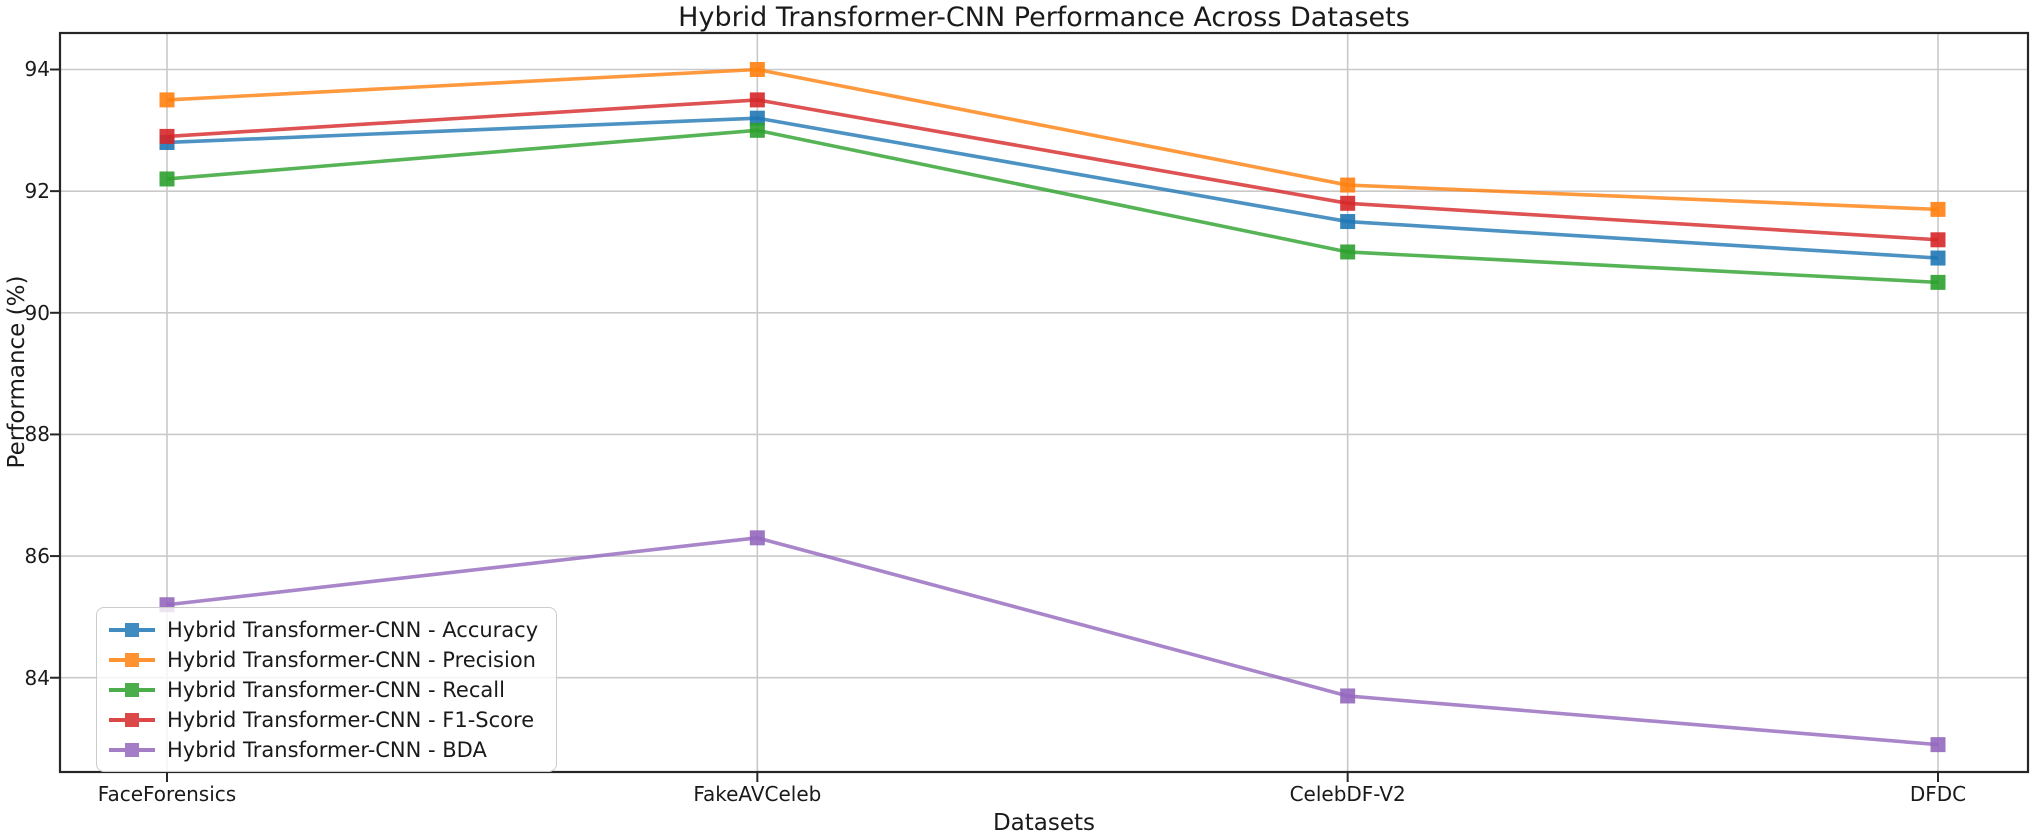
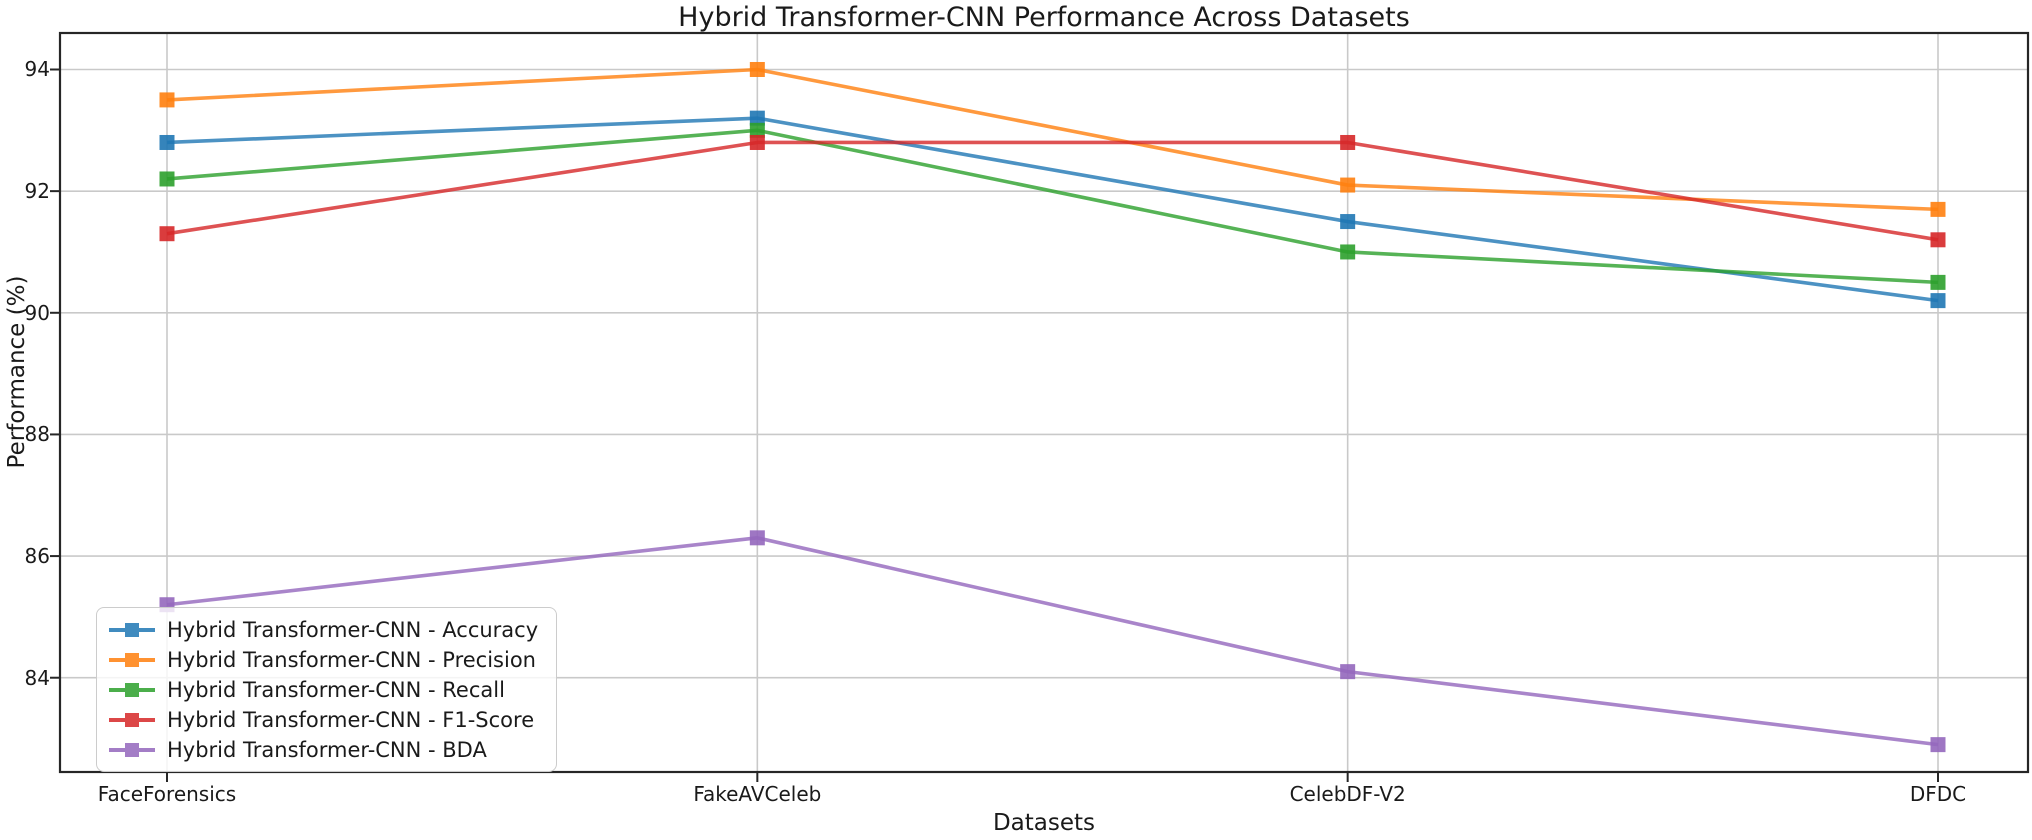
Hybrid Transformer-CNN - F1-Score/FaceForensics: 92.9 -> 91.3
Hybrid Transformer-CNN - F1-Score/FakeAVCeleb: 93.5 -> 92.8
Hybrid Transformer-CNN - F1-Score/CelebDF-V2: 91.8 -> 92.8
Hybrid Transformer-CNN - BDA/CelebDF-V2: 83.7 -> 84.1
Hybrid Transformer-CNN - Accuracy/DFDC: 90.9 -> 90.2
